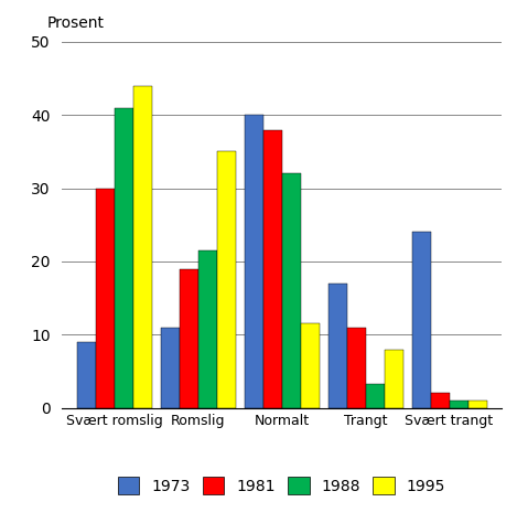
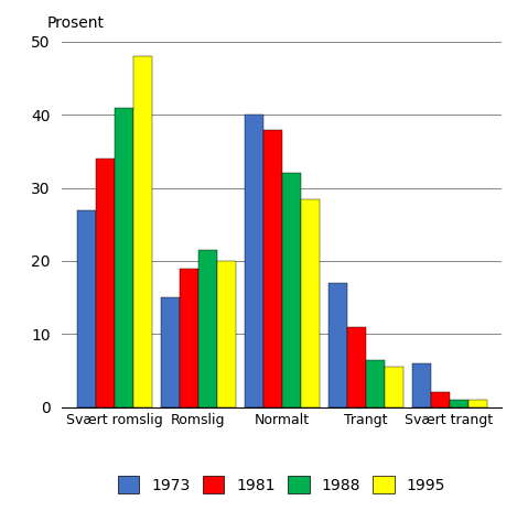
1973/Svært romslig: 9 -> 27
1981/Svært romslig: 30 -> 34
1995/Svært romslig: 44.0 -> 48.0
1973/Romslig: 11 -> 15
1995/Romslig: 35.0 -> 20.0
1995/Normalt: 11.6 -> 28.5
1988/Trangt: 3.2 -> 6.5
1995/Trangt: 8.0 -> 5.5
1973/Svært trangt: 24 -> 6
